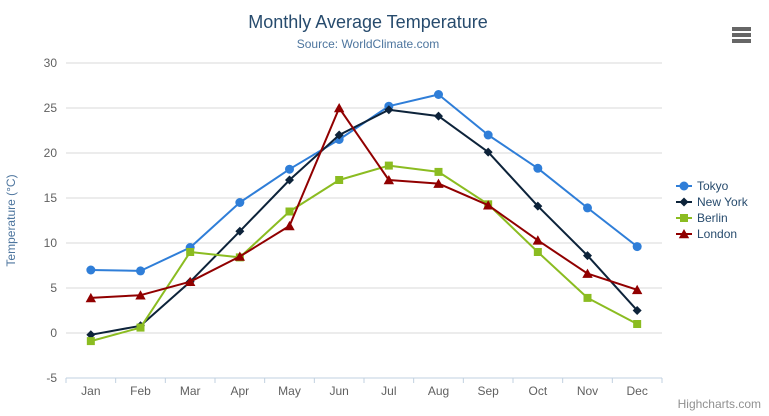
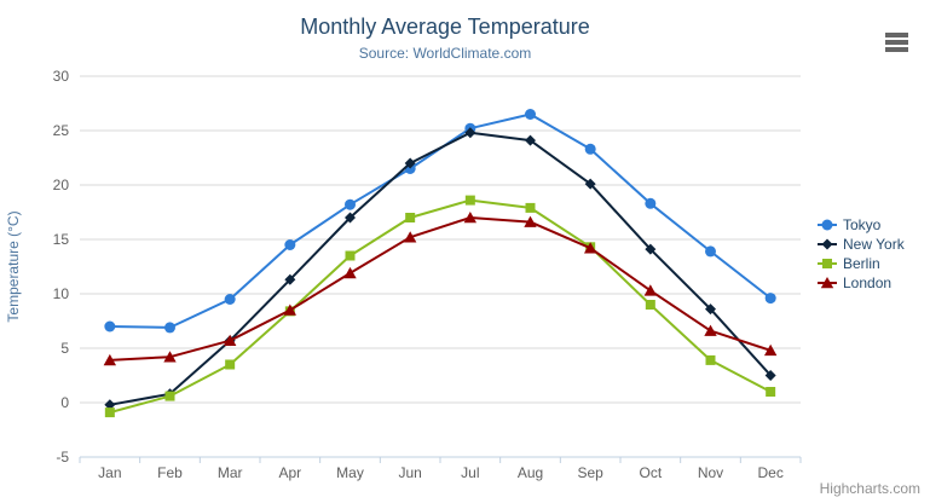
Berlin/Mar: 9 -> 4
London/Jun: 25 -> 15
Tokyo/Sep: 22 -> 23
